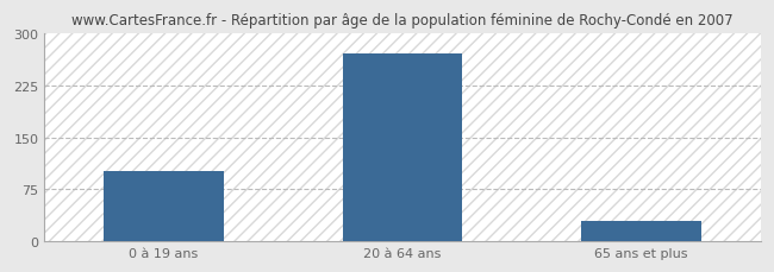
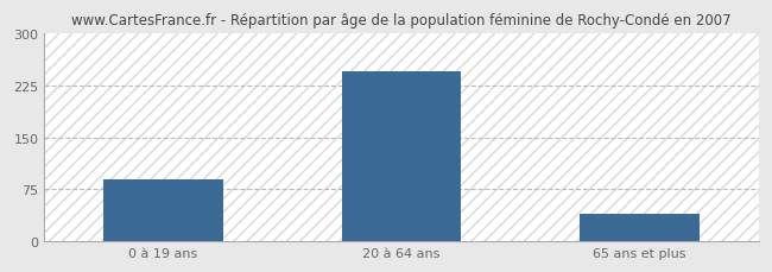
0 à 19 ans: 102 -> 90
20 à 64 ans: 272 -> 245
65 ans et plus: 30 -> 40
